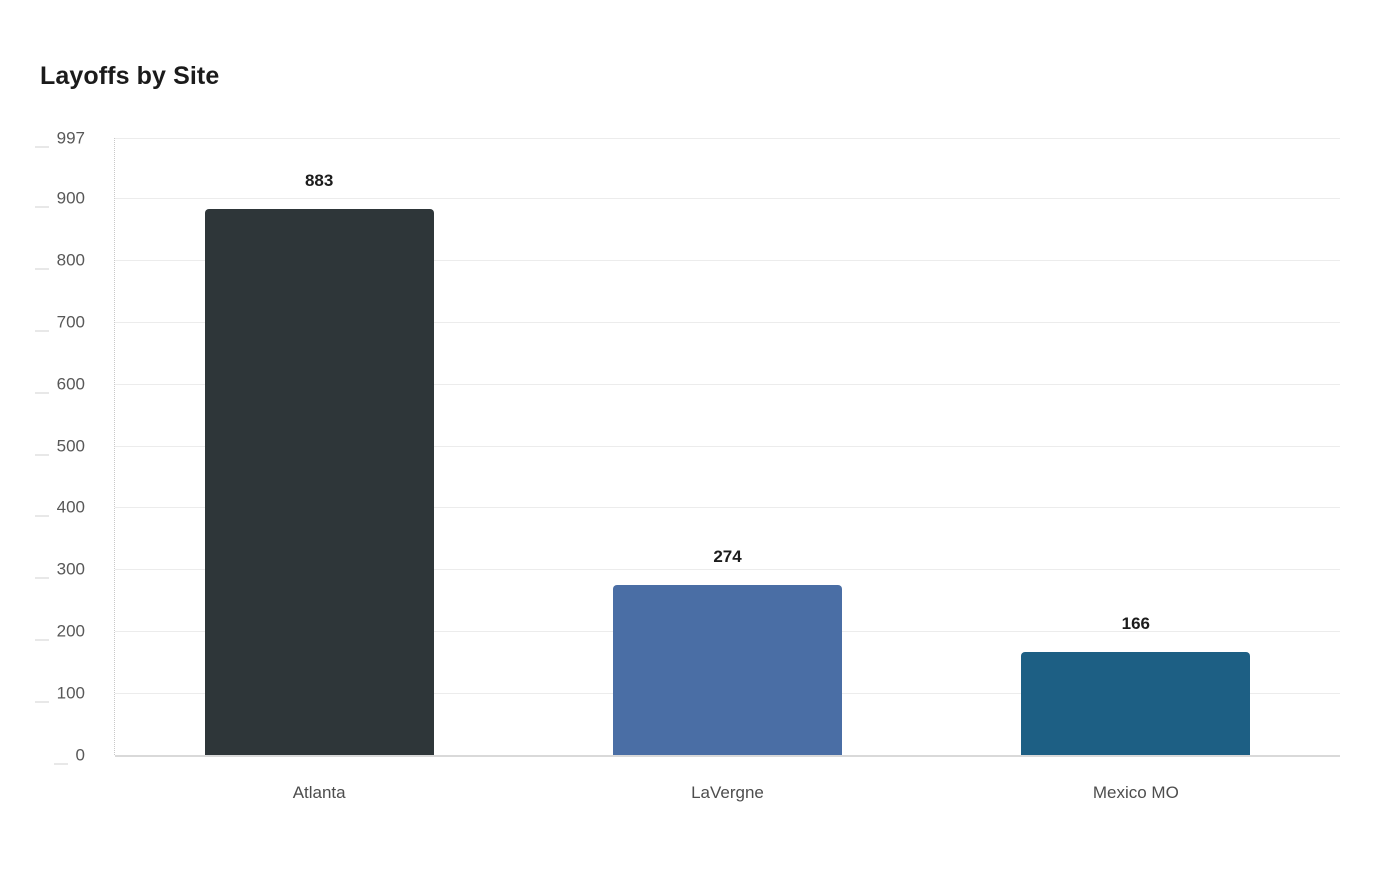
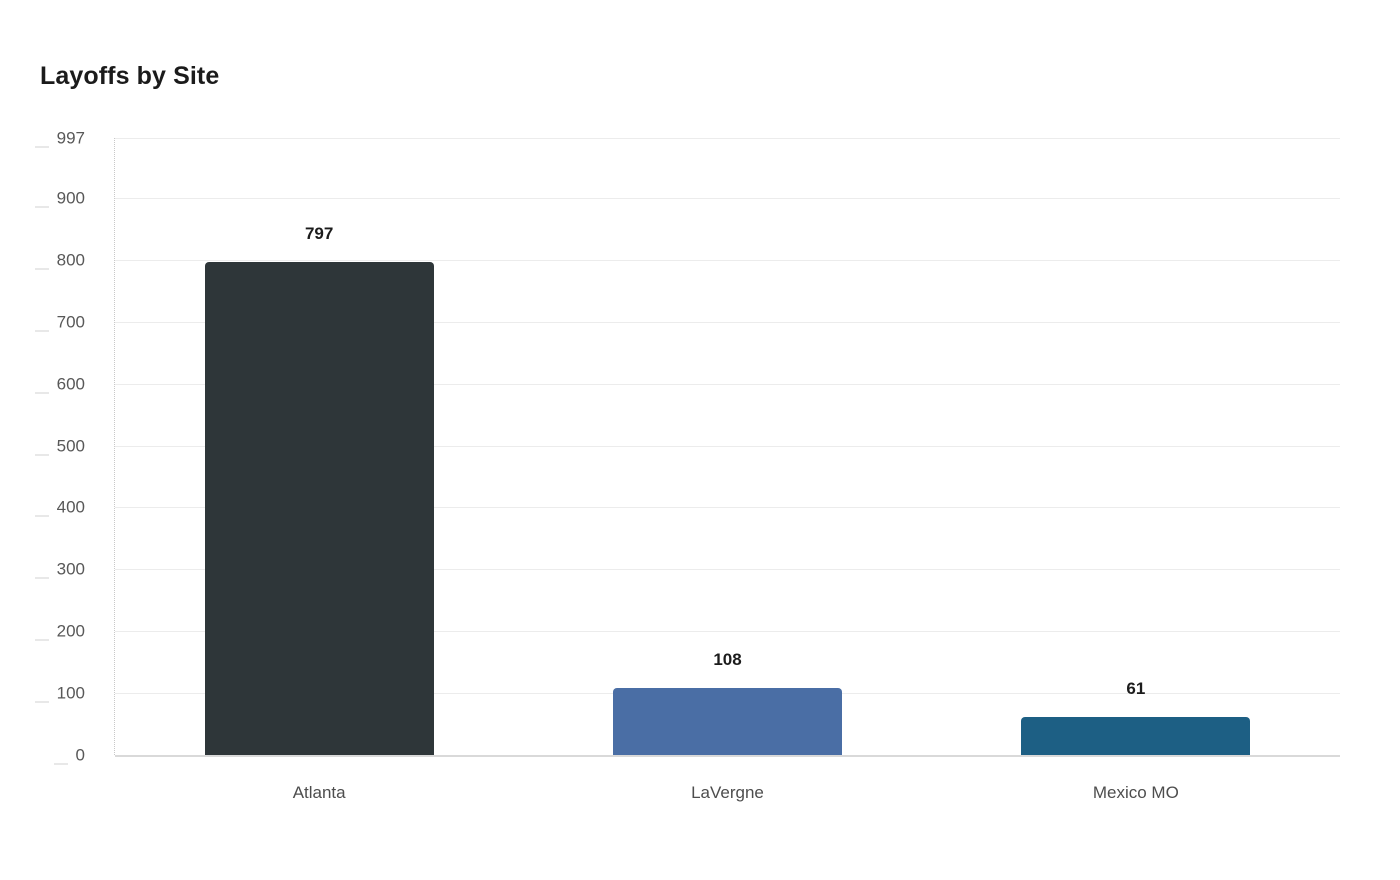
Atlanta: 883 -> 797
LaVergne: 274 -> 108
Mexico MO: 166 -> 61
